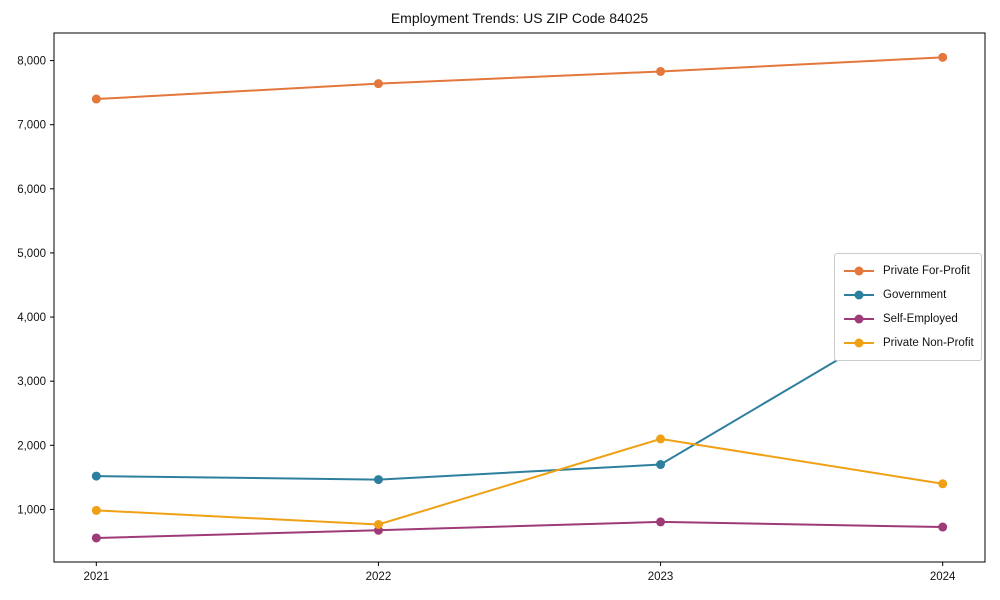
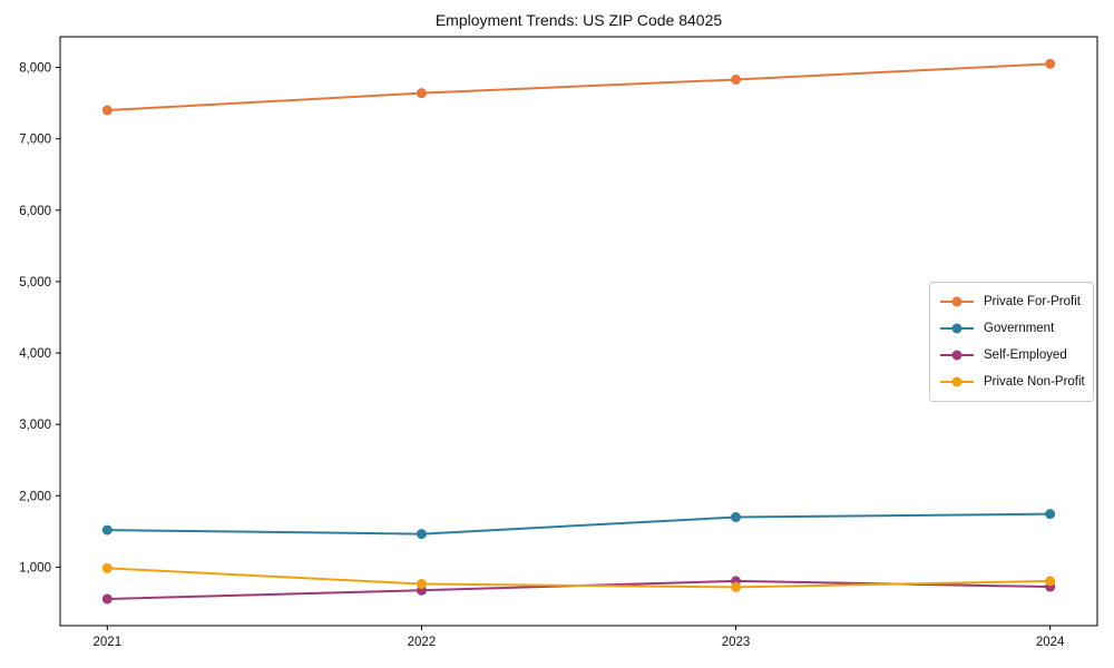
Private Non-Profit/2023: 2100 -> 700
Government/2024: 4300 -> 1700
Private Non-Profit/2024: 1400 -> 800
